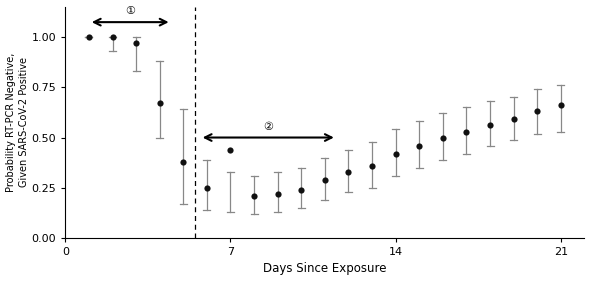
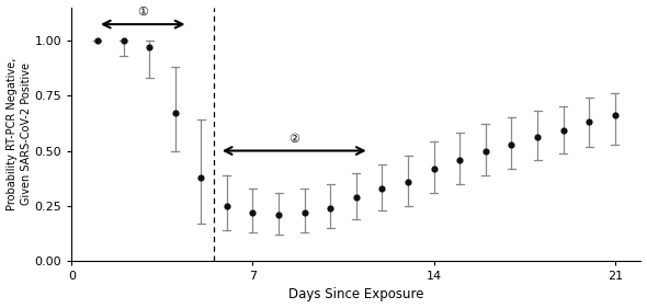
7: 0.44 -> 0.22
